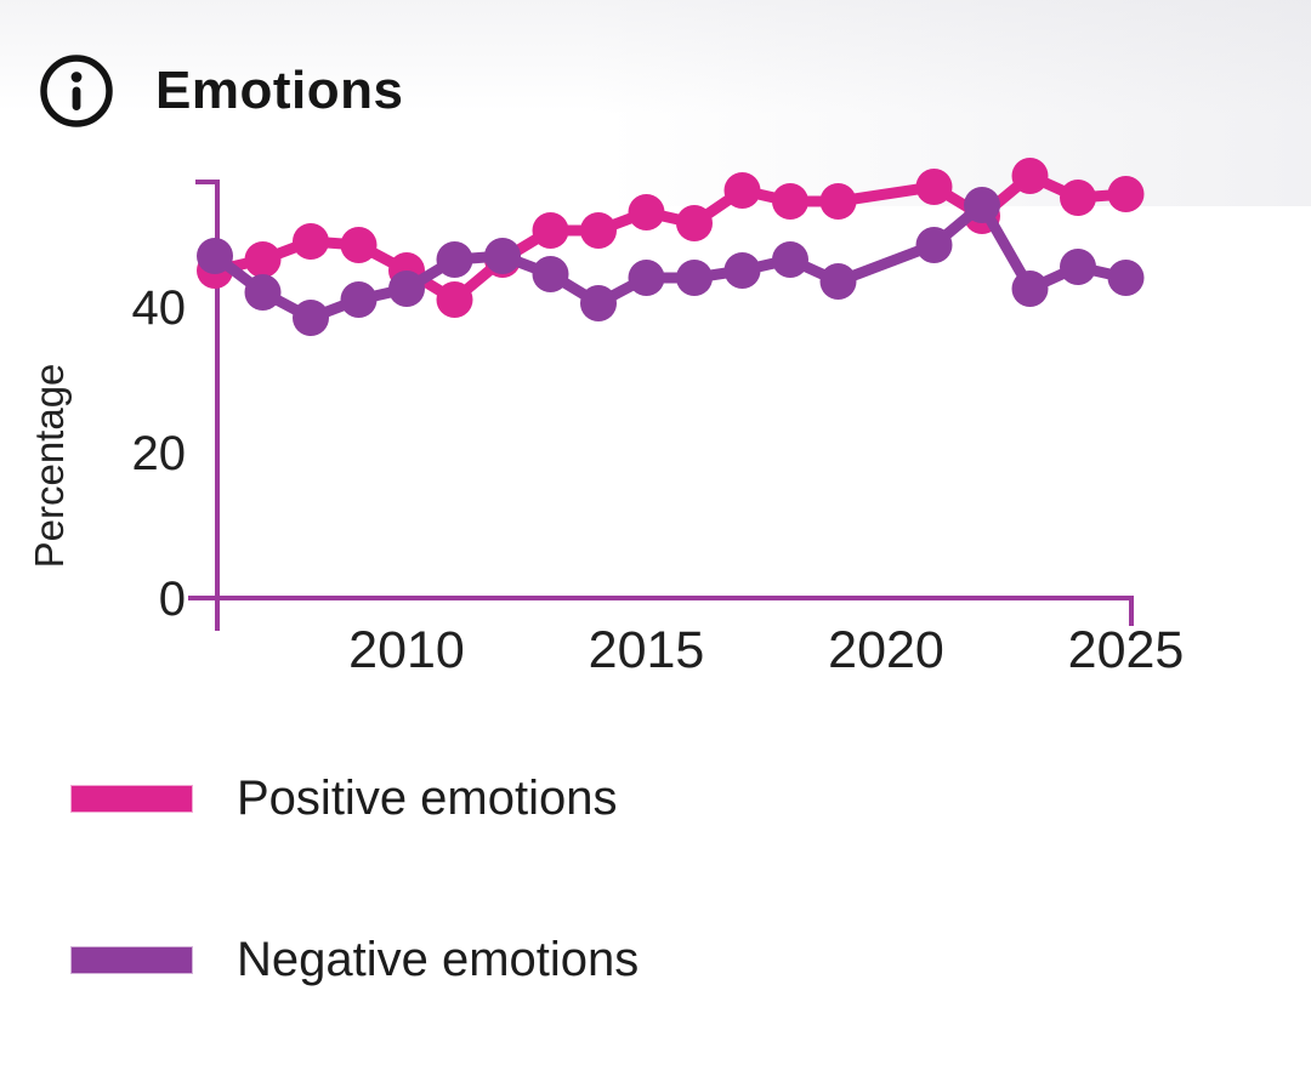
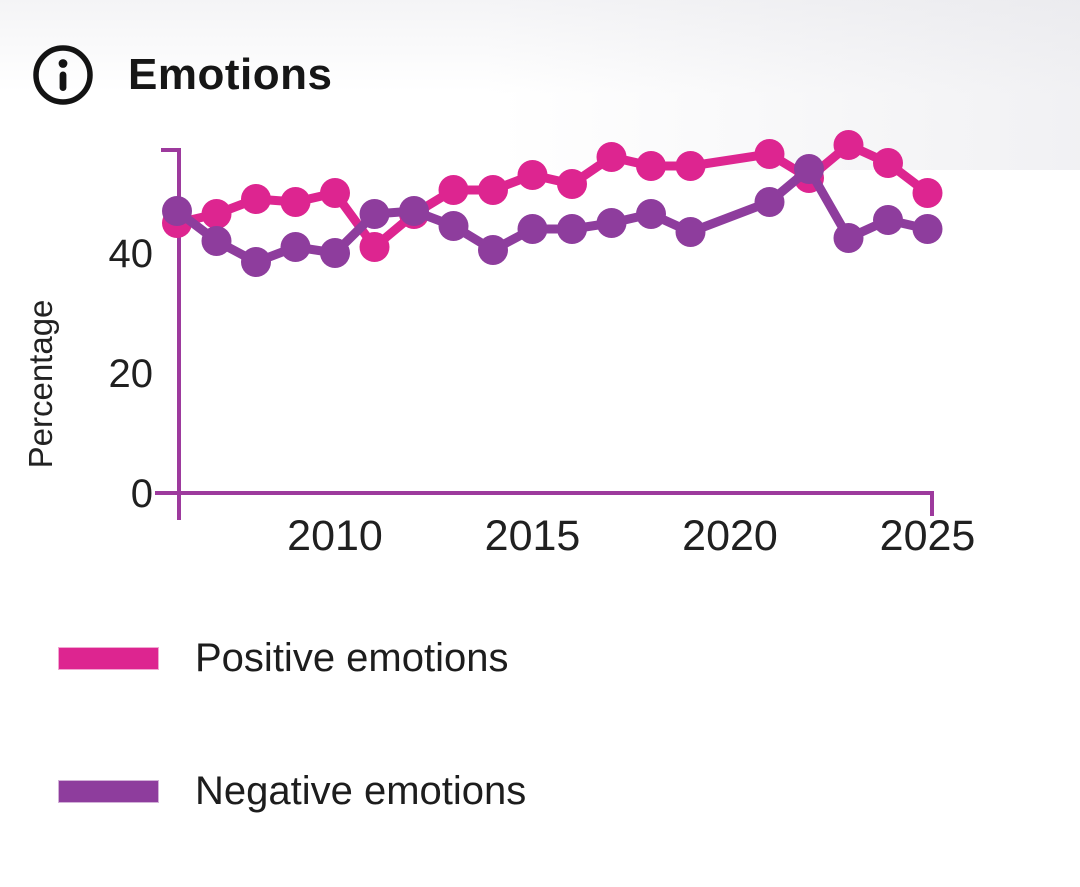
Positive emotions/2010: 45 -> 50
Negative emotions/2010: 42 -> 40
Positive emotions/2025: 56 -> 50
